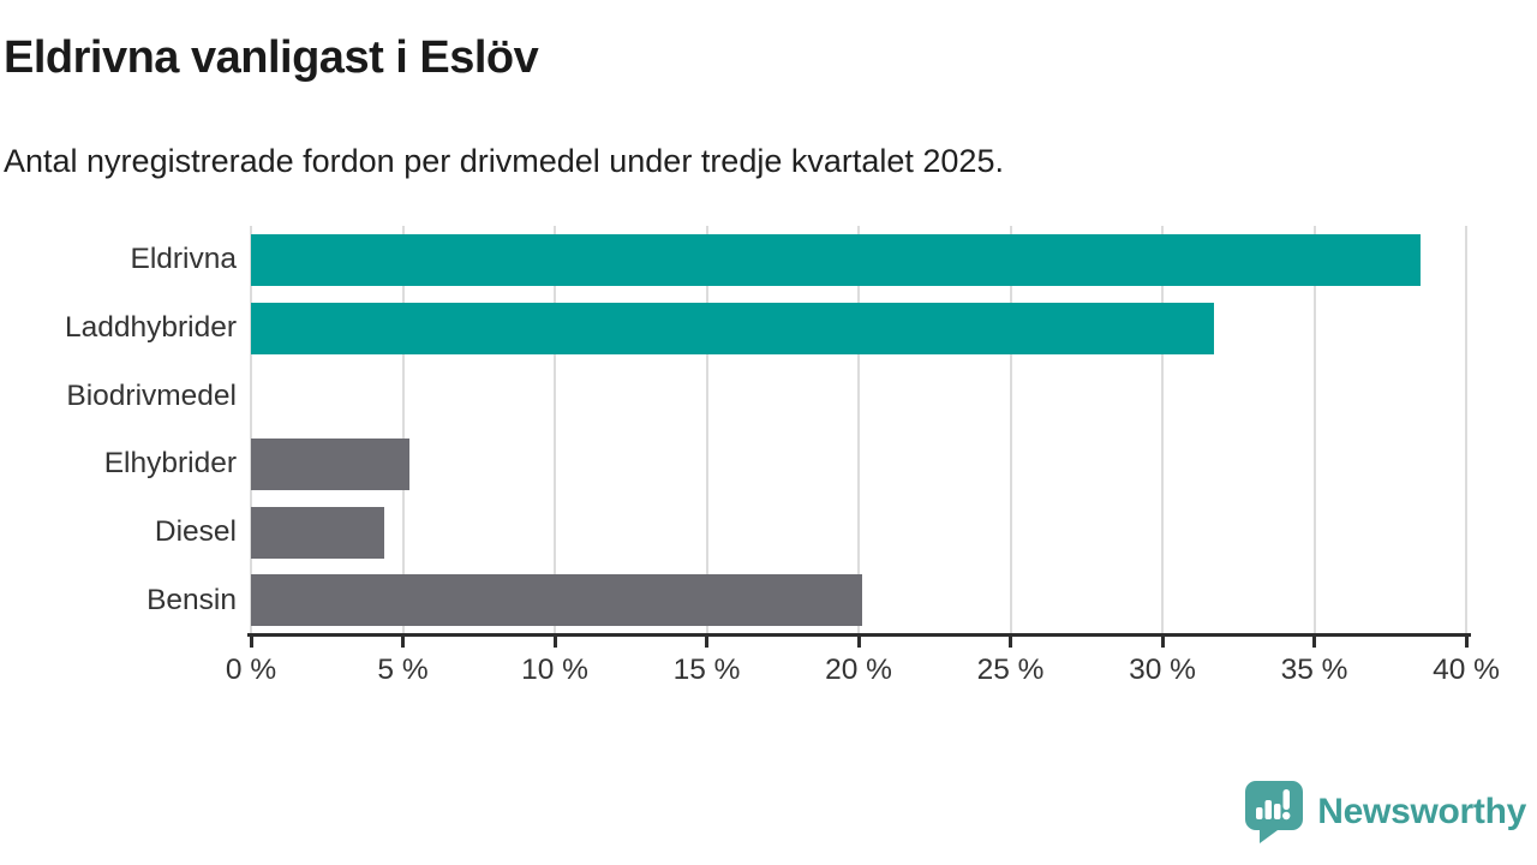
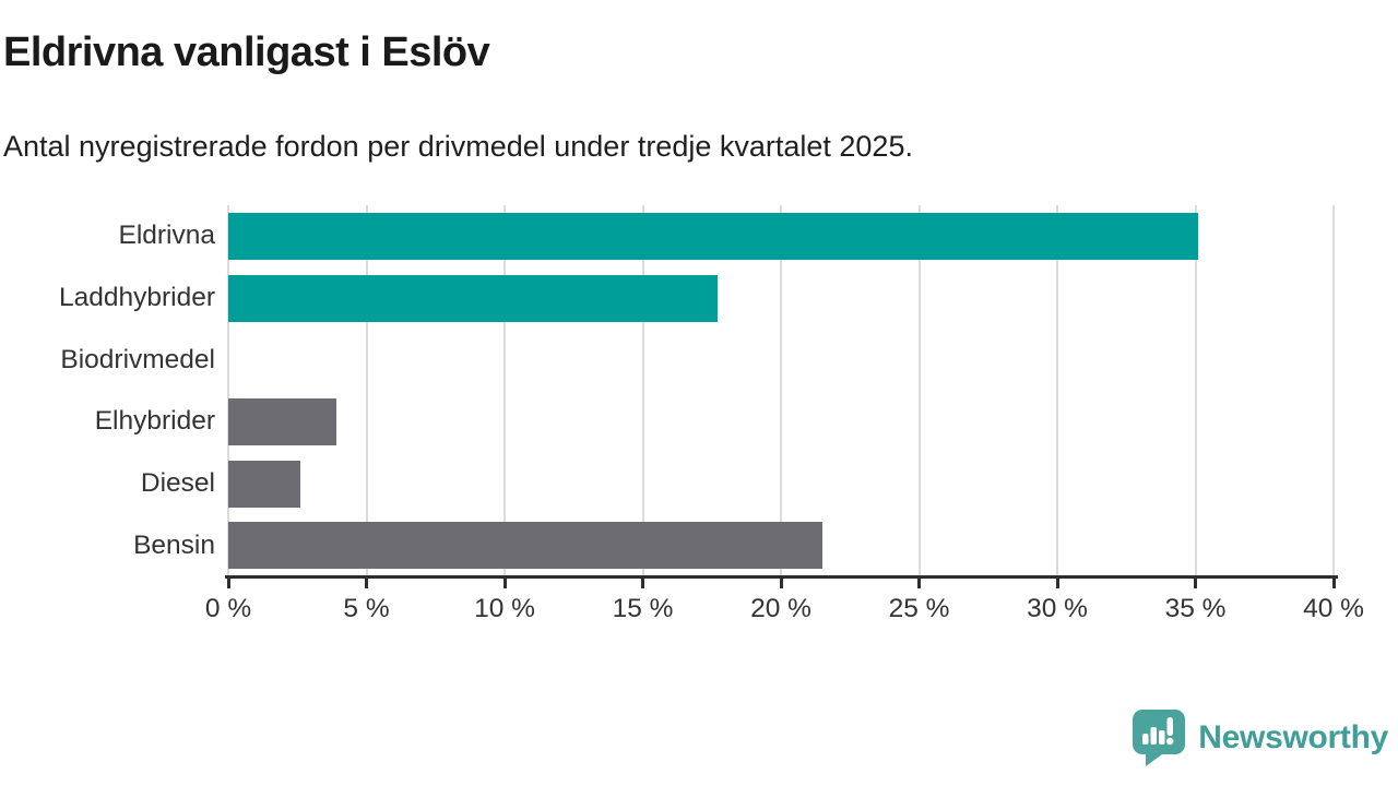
Eldrivna: 38.5% -> 35.1%
Laddhybrider: 31.7% -> 17.7%
Elhybrider: 5.2% -> 3.9%
Diesel: 4.4% -> 2.6%
Bensin: 20.1% -> 21.5%
